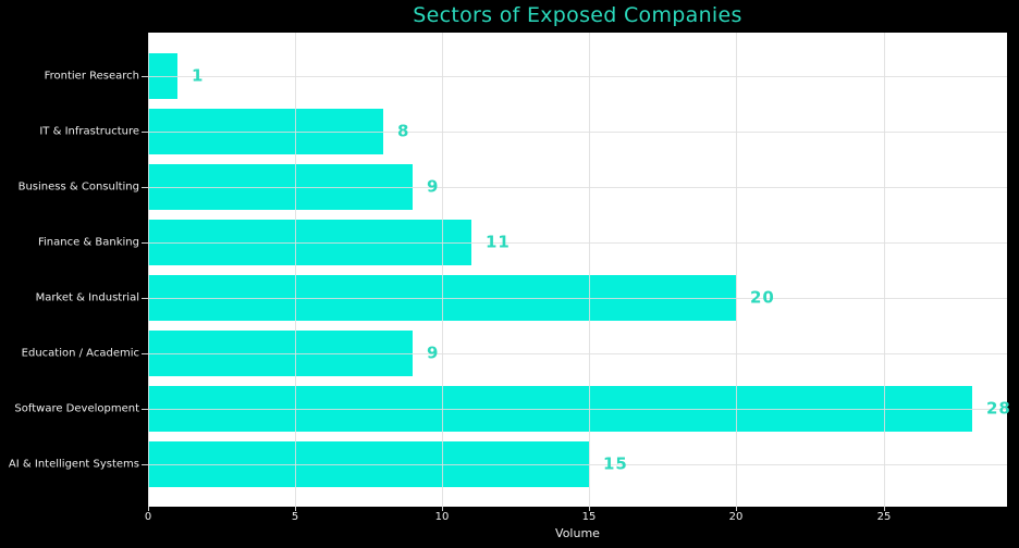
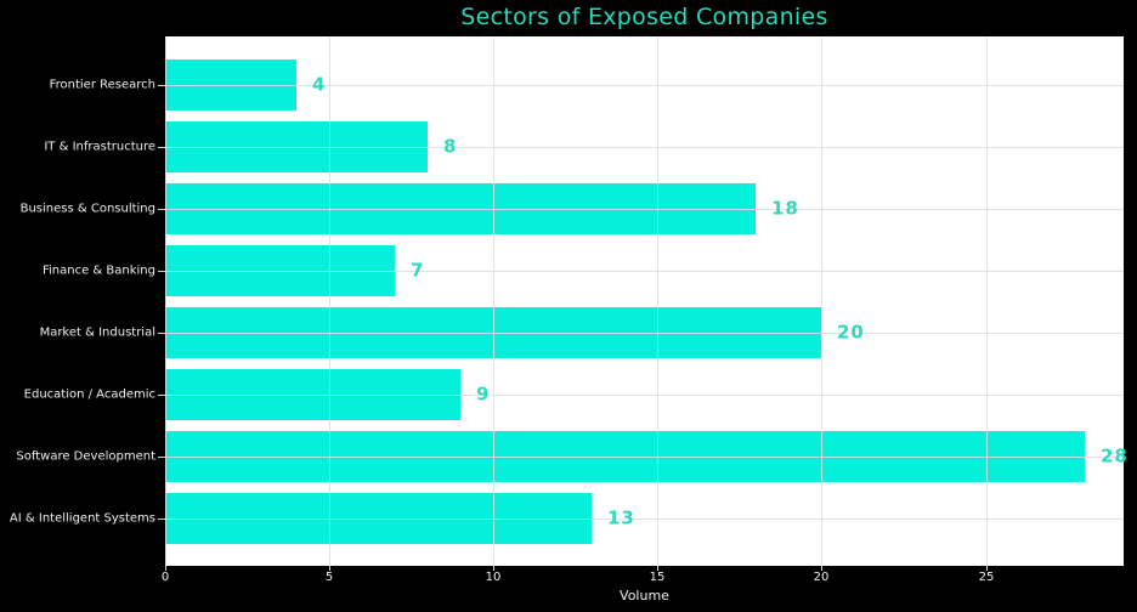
Frontier Research: 1 -> 4
Business & Consulting: 9 -> 18
Finance & Banking: 11 -> 7
AI & Intelligent Systems: 15 -> 13
